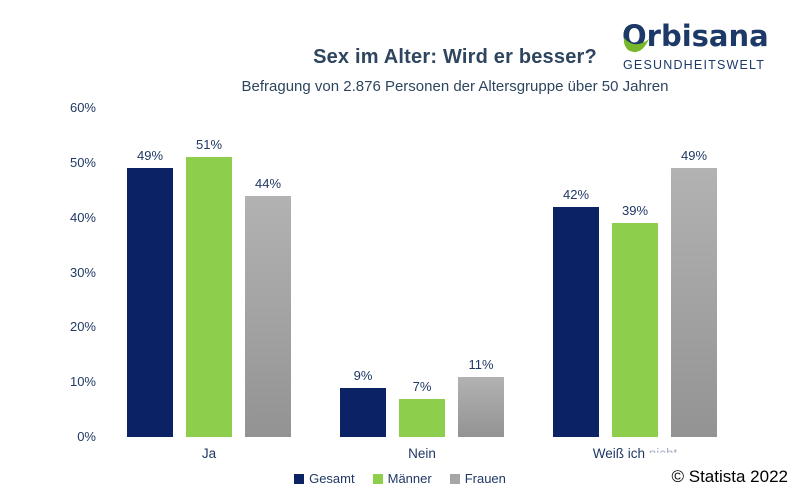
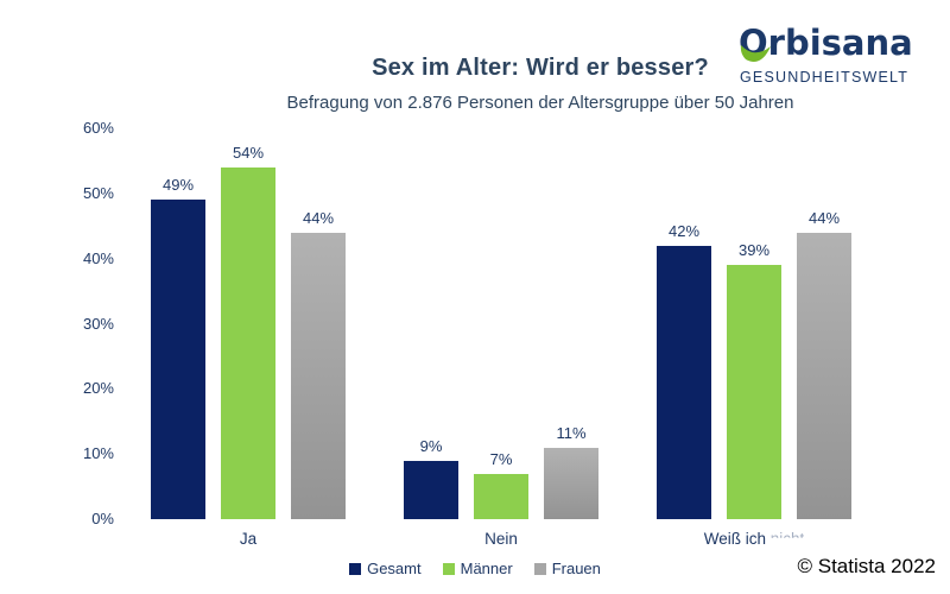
Männer/Ja: 51% -> 54%
Frauen/Weiß ich nicht: 49% -> 44%
